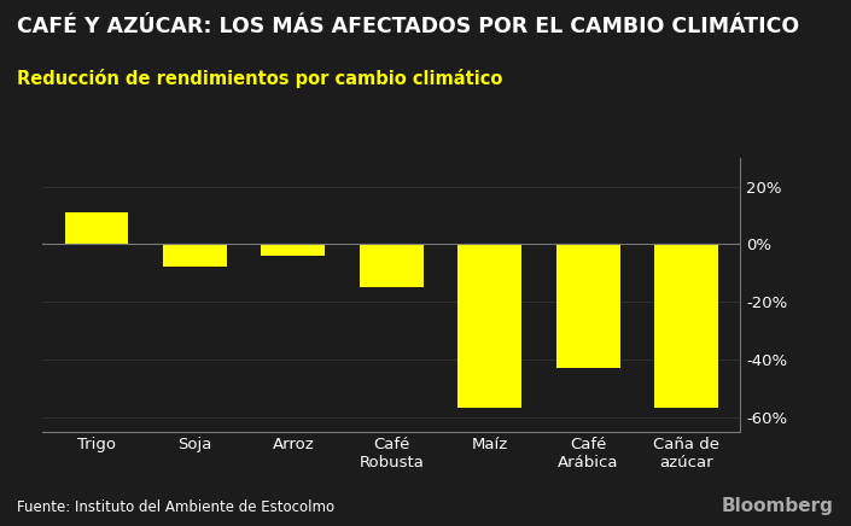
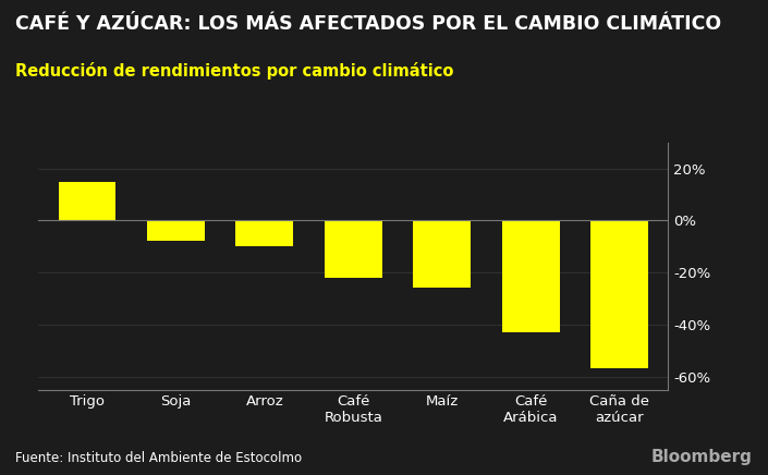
Trigo: 11% -> 15%
Arroz: -4% -> -10%
Café Robusta: -15% -> -22%
Maíz: -57% -> -26%
